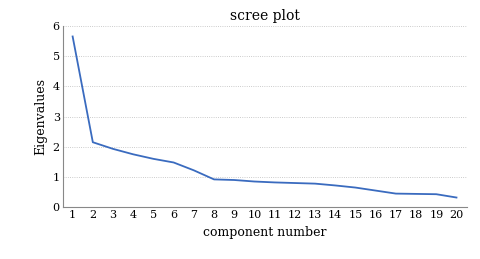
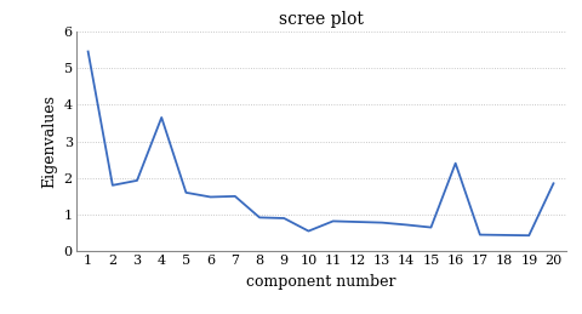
1: 5.65 -> 5.45
2: 2.15 -> 1.80
4: 1.75 -> 3.65
7: 1.22 -> 1.50
10: 0.85 -> 0.55
16: 0.55 -> 2.40
20: 0.32 -> 1.85
